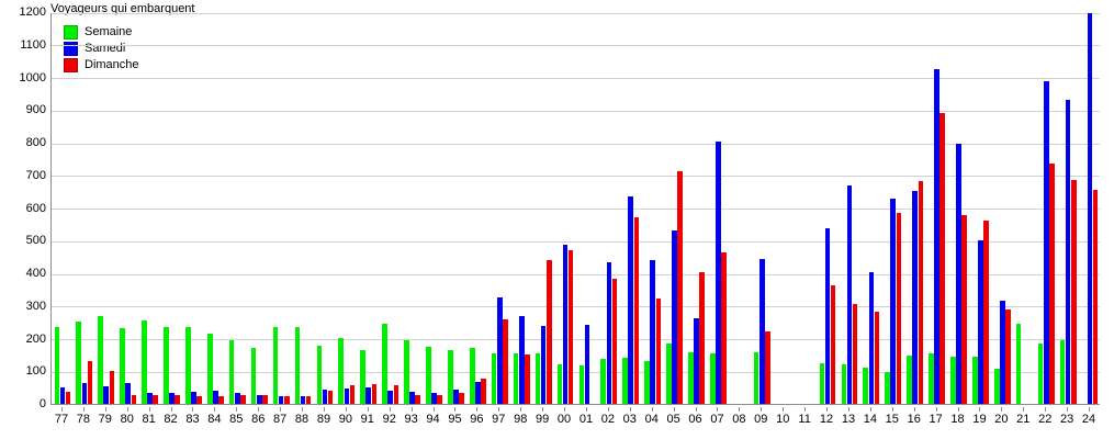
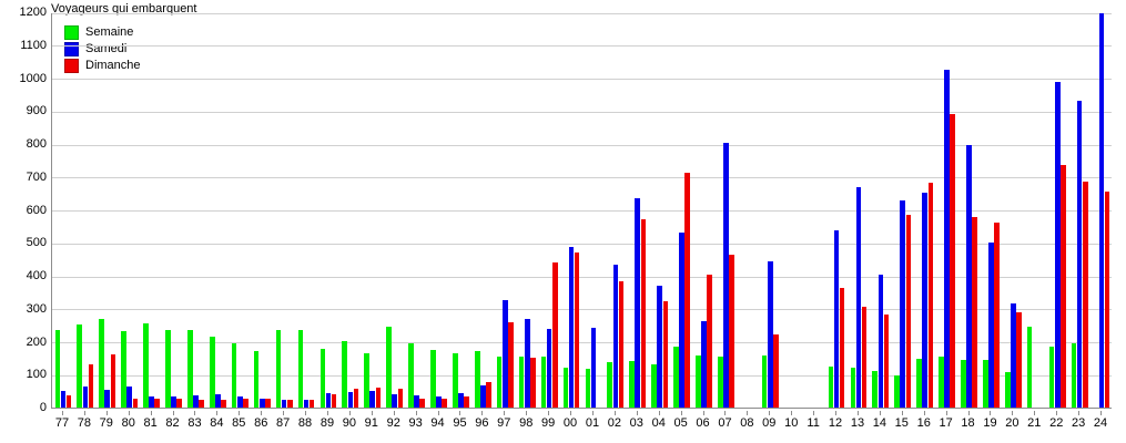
Dimanche/79: 100 -> 160
Samedi/04: 440 -> 370
